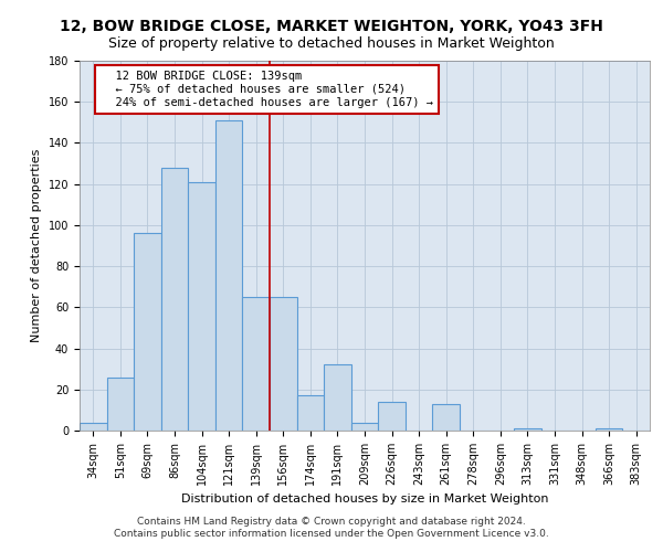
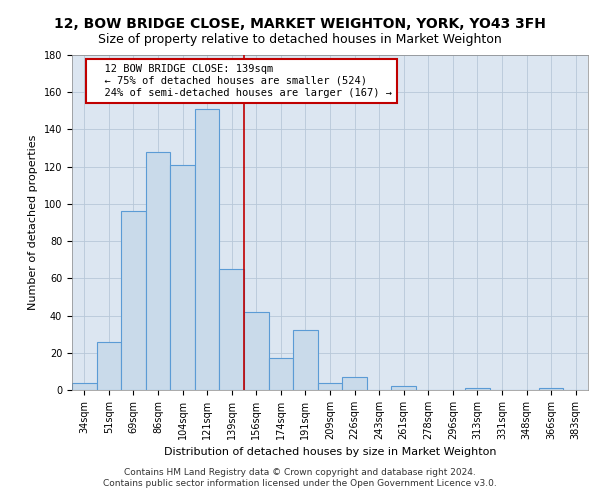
156sqm: 65 -> 42
226sqm: 14 -> 7
261sqm: 13 -> 2
